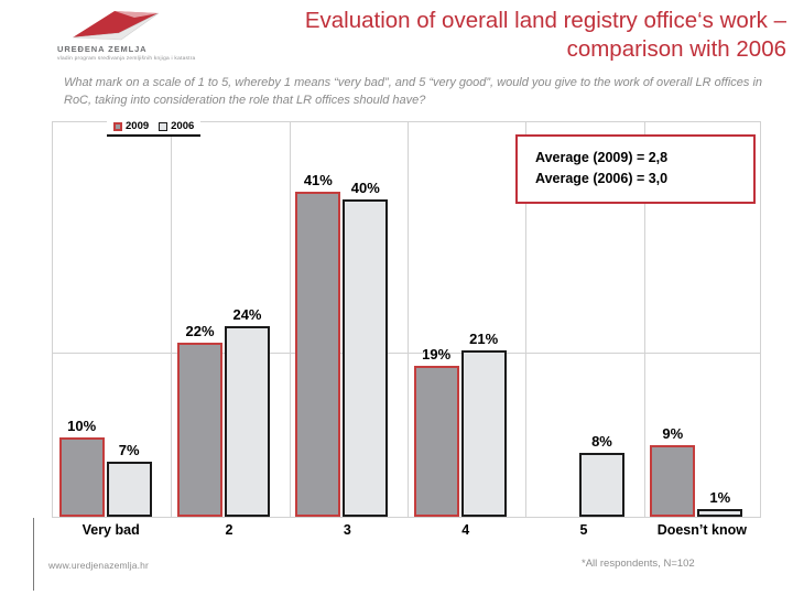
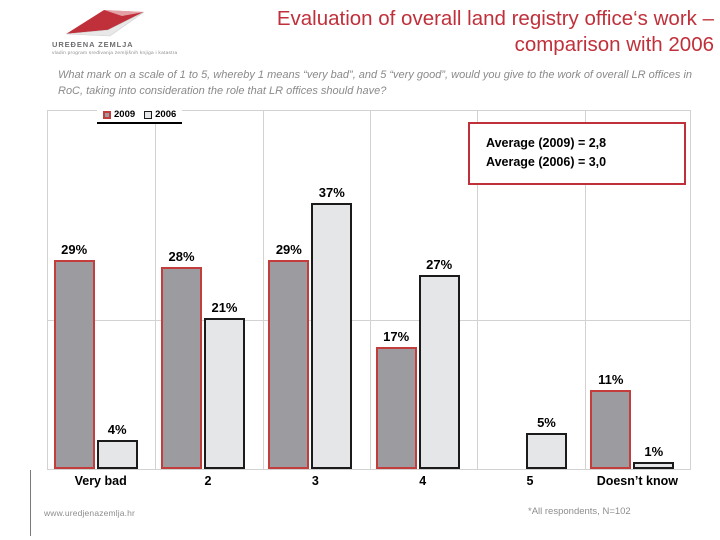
2009/Very bad: 10% -> 29%
2006/Very bad: 7% -> 4%
2009/2: 22% -> 28%
2006/2: 24% -> 21%
2009/3: 41% -> 29%
2006/3: 40% -> 37%
2009/4: 19% -> 17%
2006/4: 21% -> 27%
2006/5: 8% -> 5%
2009/Doesn’t know: 9% -> 11%
